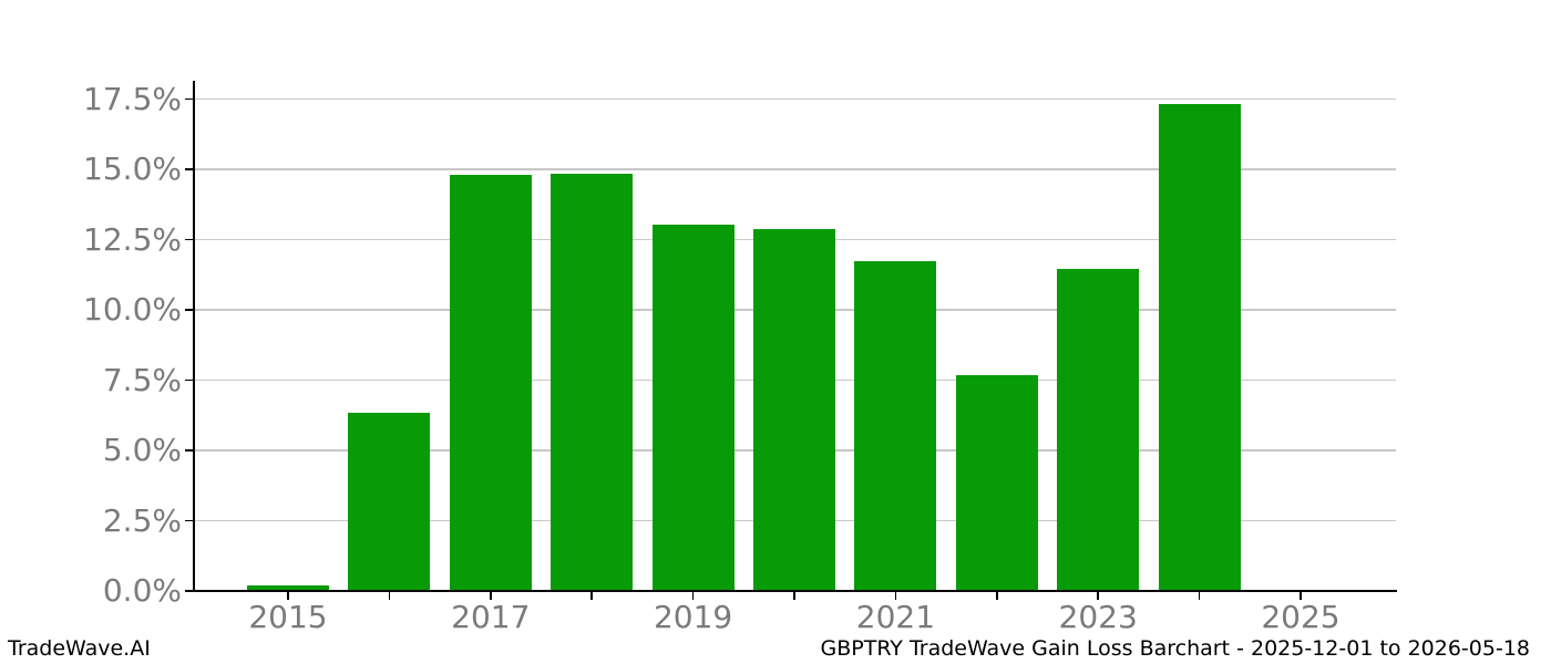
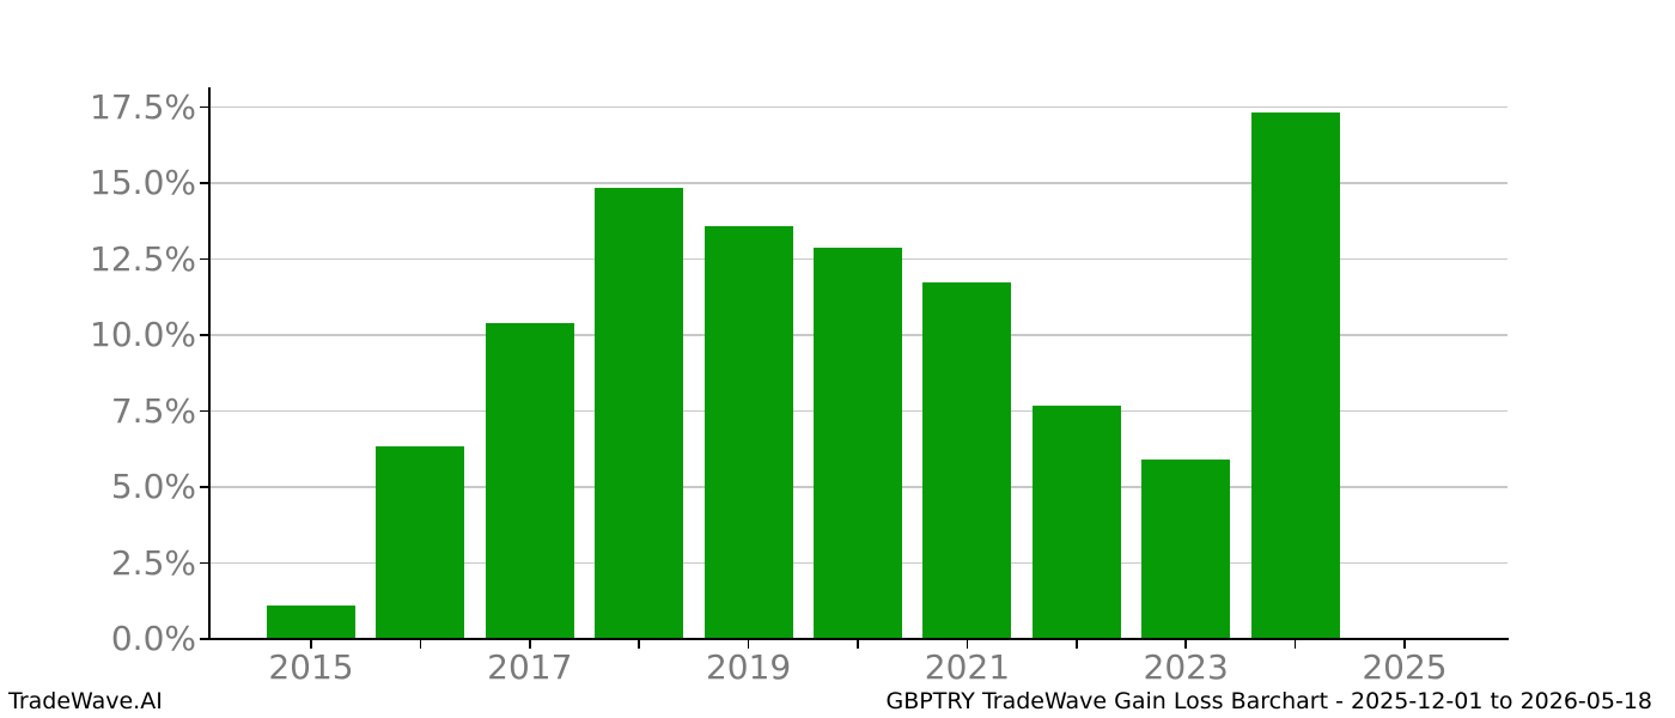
2015: 0.2% -> 1.1%
2017: 14.8% -> 10.4%
2019: 13.1% -> 13.6%
2023: 11.5% -> 5.9%
